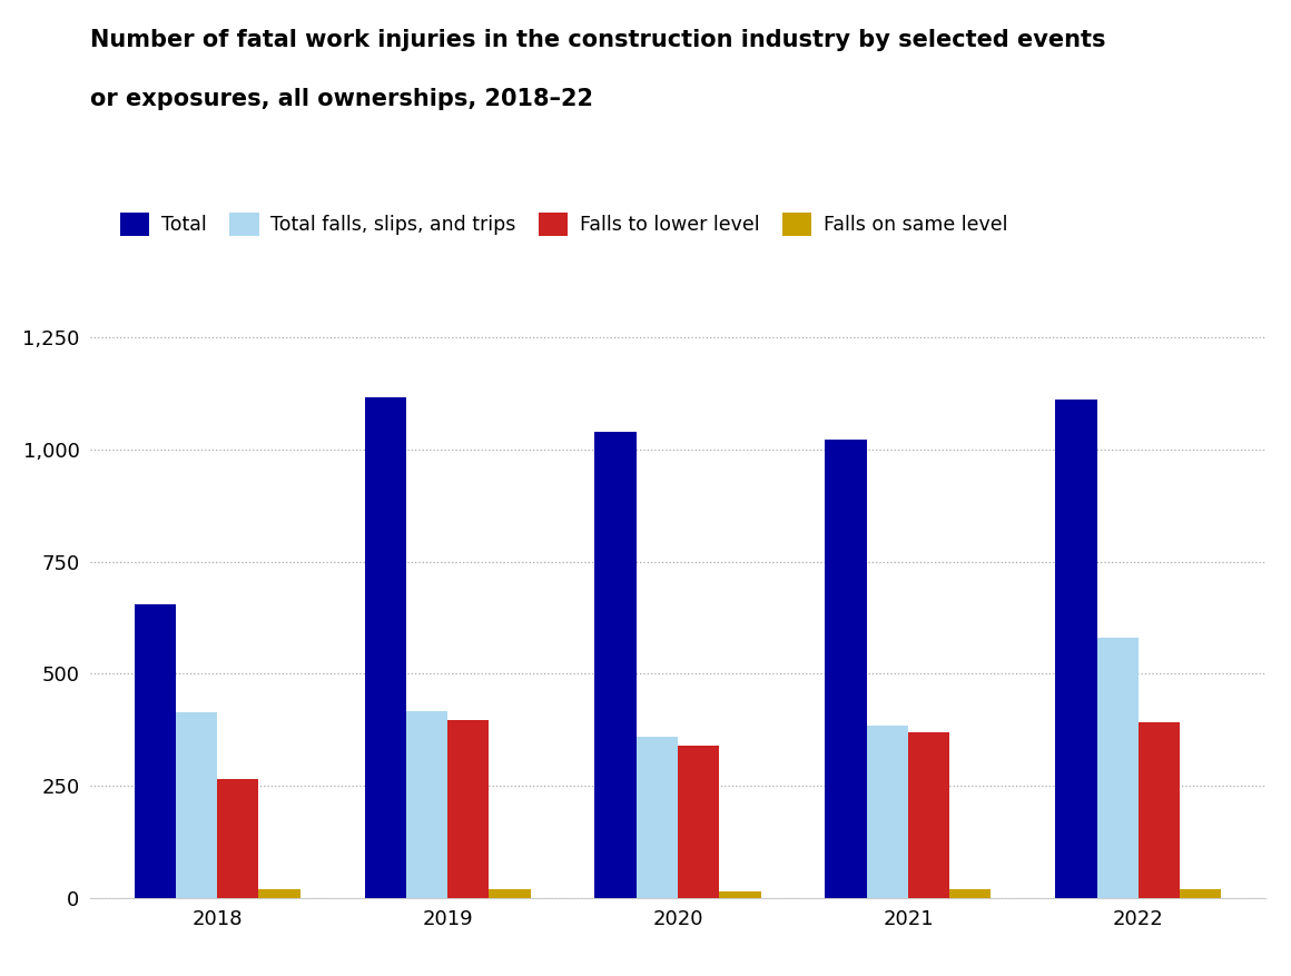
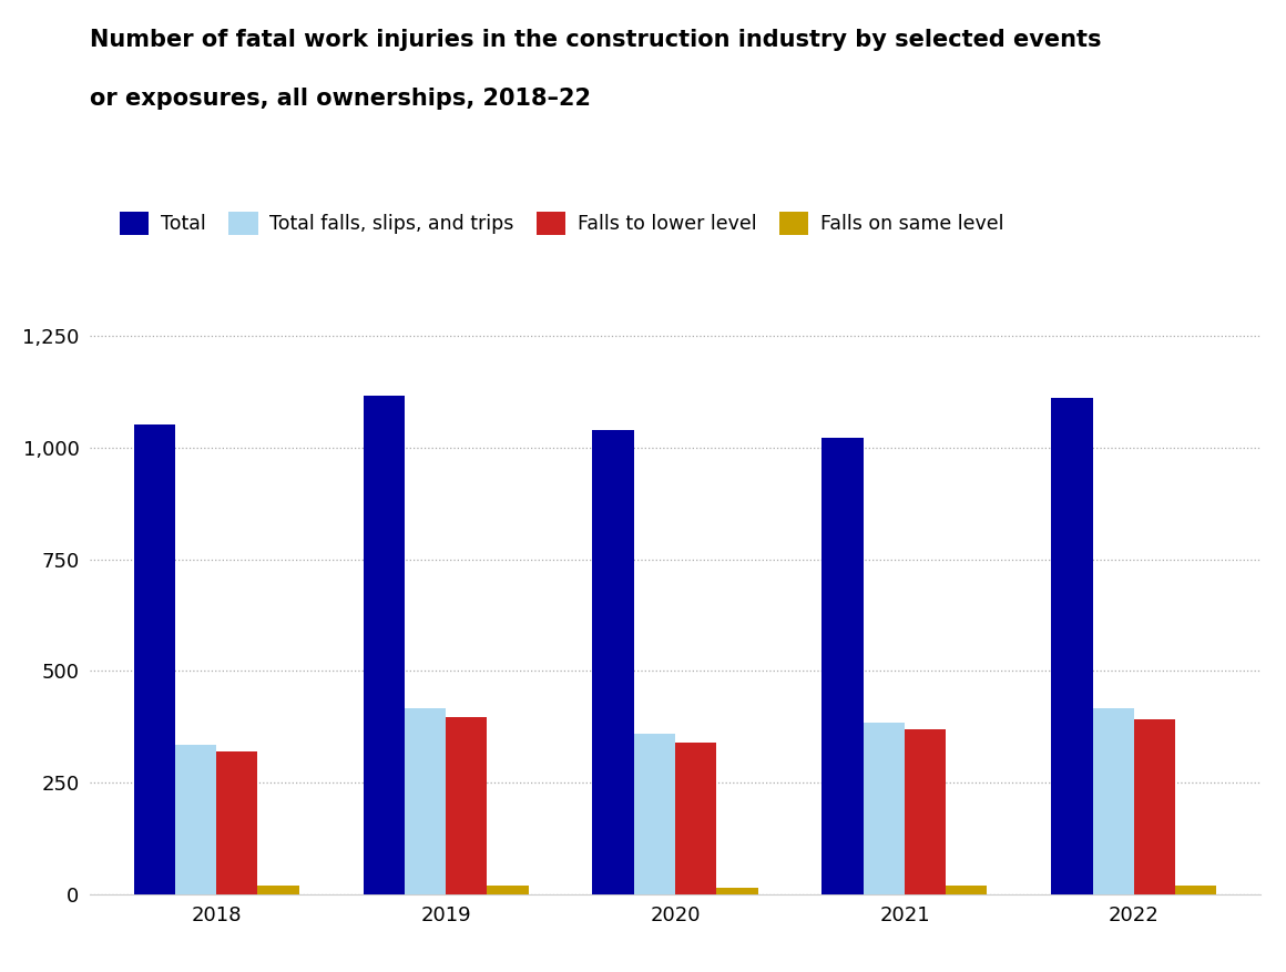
Total/2018: 655 -> 1,053
Total falls, slips, and trips/2018: 415 -> 335
Falls to lower level/2018: 265 -> 320
Total falls, slips, and trips/2022: 580 -> 416
